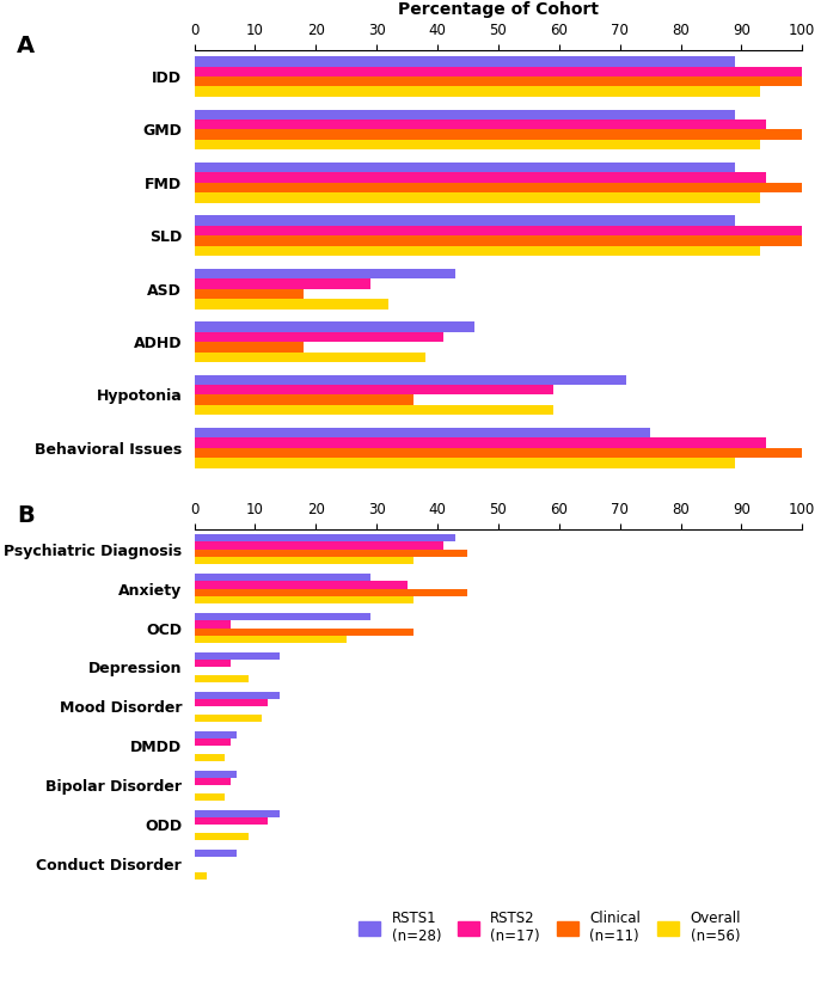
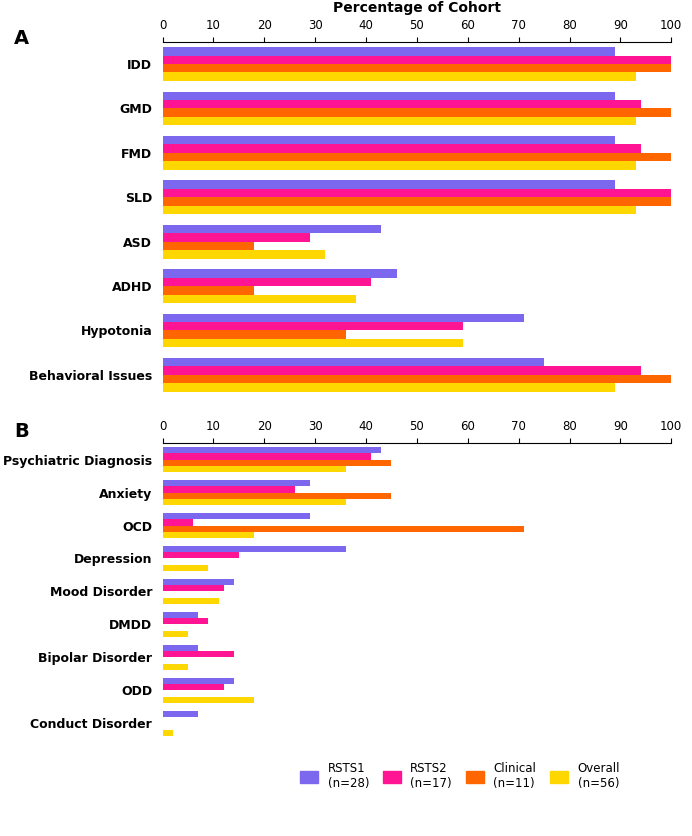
RSTS2 (n=17)/Anxiety: 35 -> 26
Clinical (n=11)/OCD: 36 -> 71
Overall (n=56)/OCD: 25 -> 18
RSTS1 (n=28)/Depression: 14 -> 36
RSTS2 (n=17)/Depression: 6 -> 15
RSTS2 (n=17)/DMDD: 6 -> 9
RSTS2 (n=17)/Bipolar Disorder: 6 -> 14
Overall (n=56)/ODD: 9 -> 18
